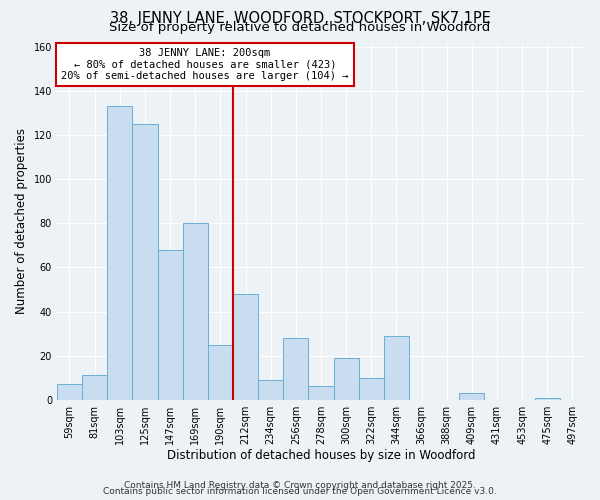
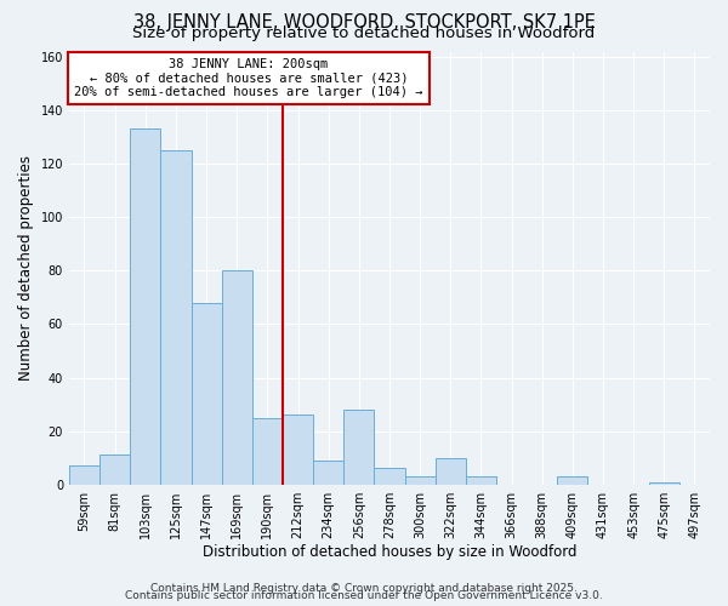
212sqm: 48 -> 26
300sqm: 19 -> 3
344sqm: 29 -> 3
